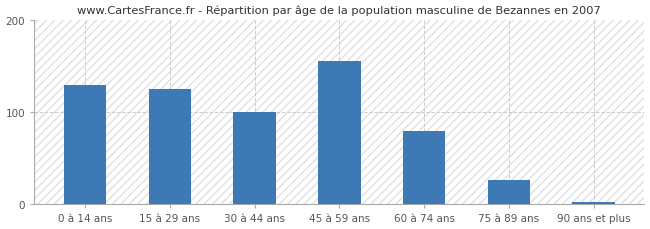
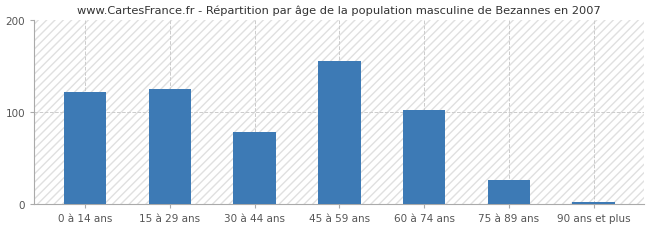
0 à 14 ans: 130 -> 122
30 à 44 ans: 100 -> 78
60 à 74 ans: 80 -> 102
